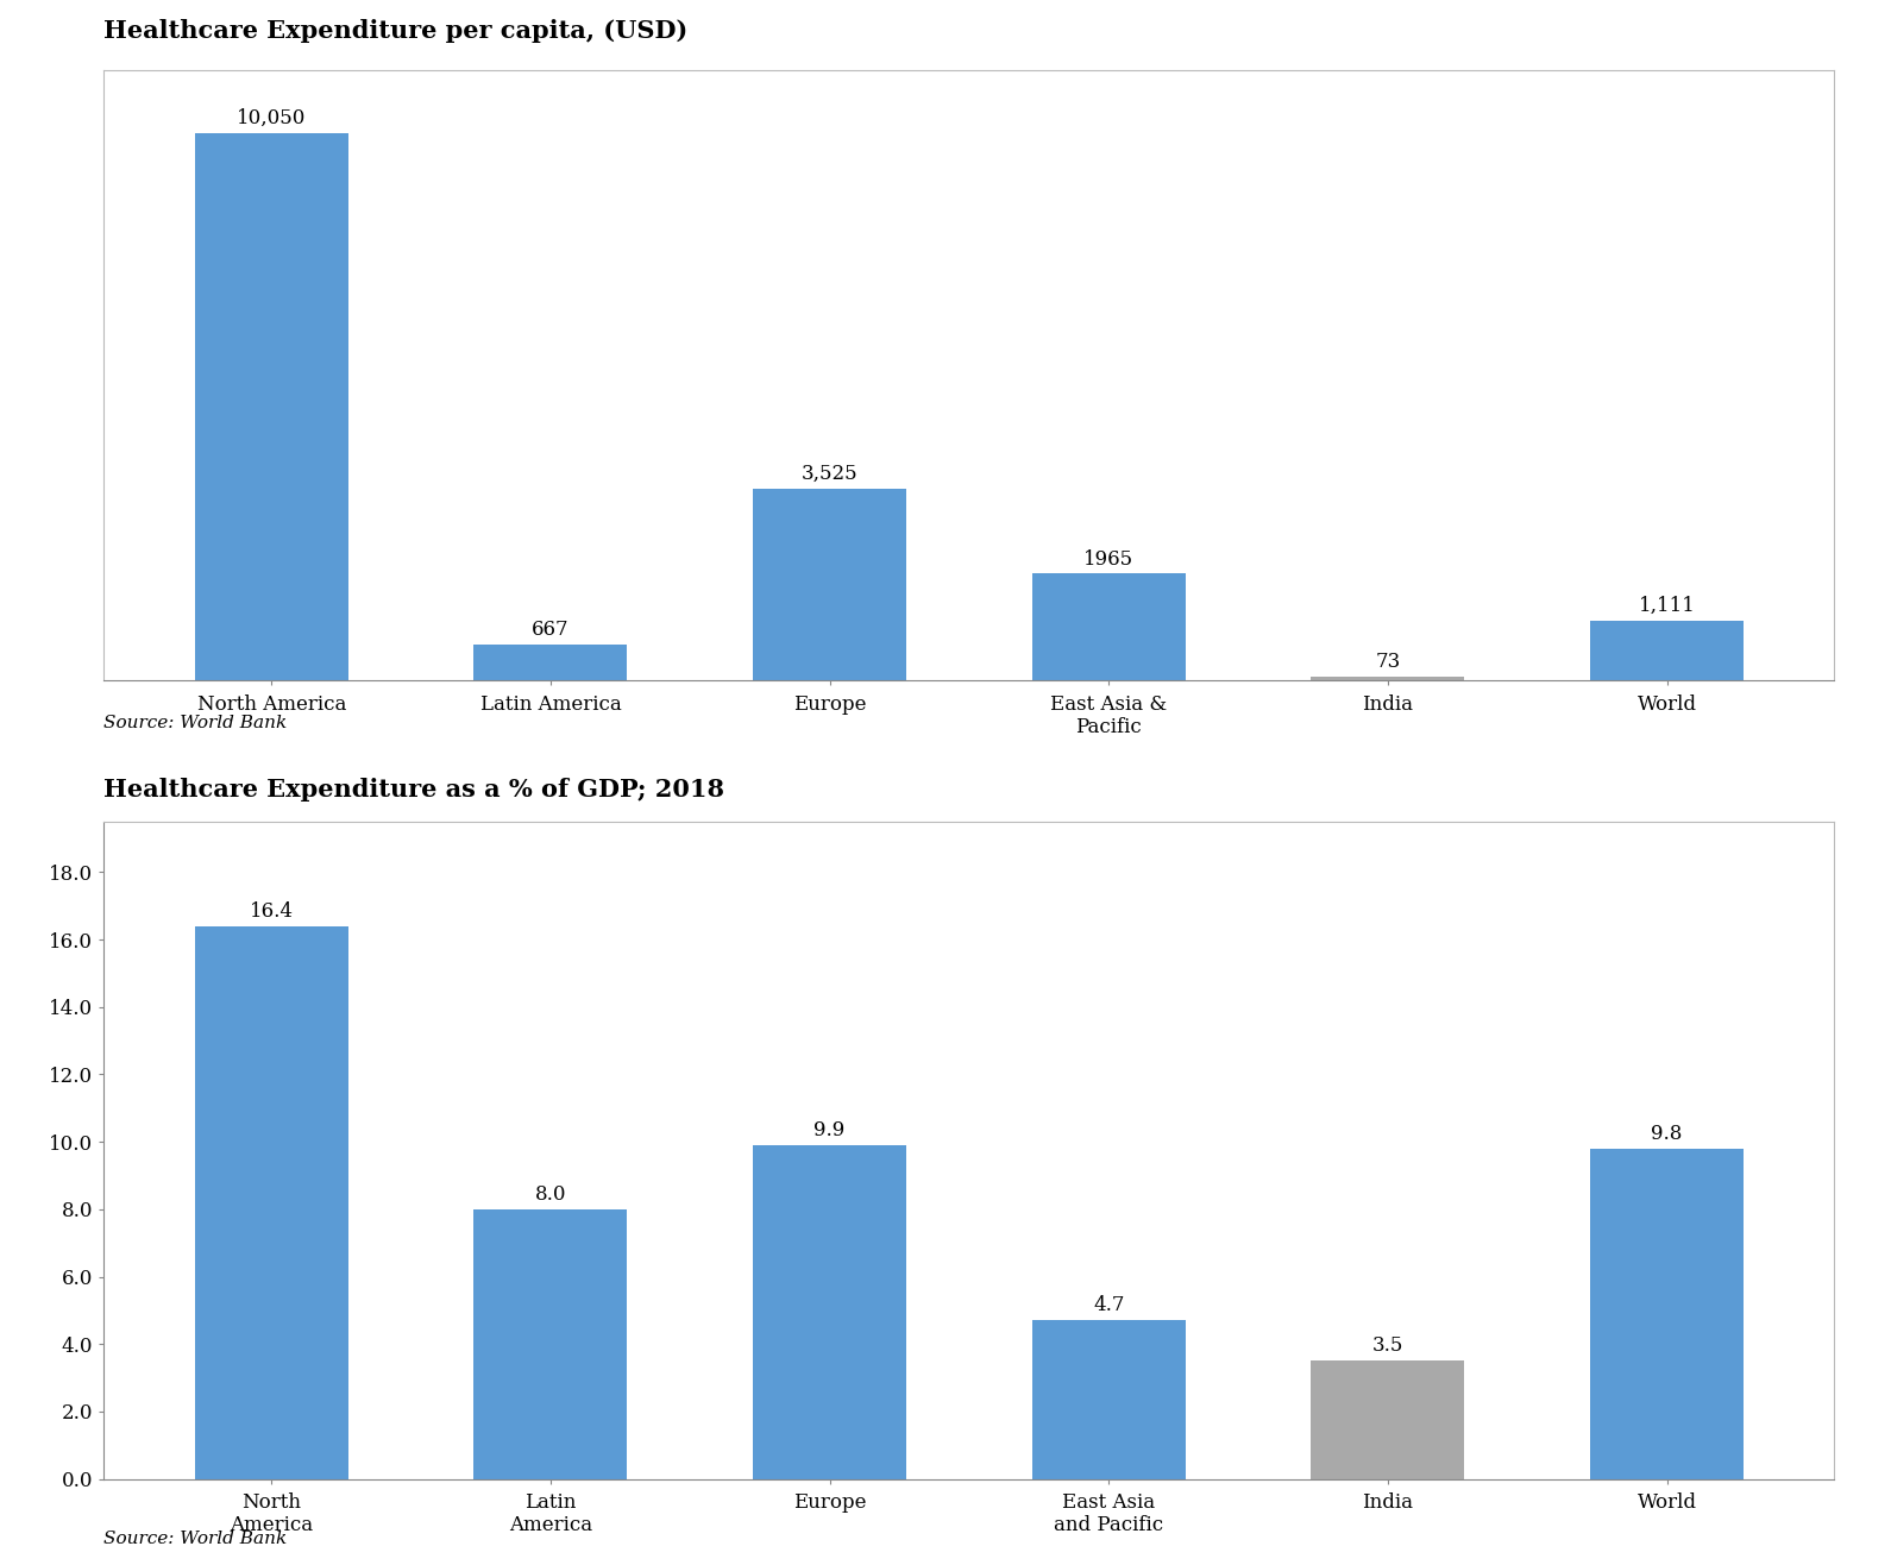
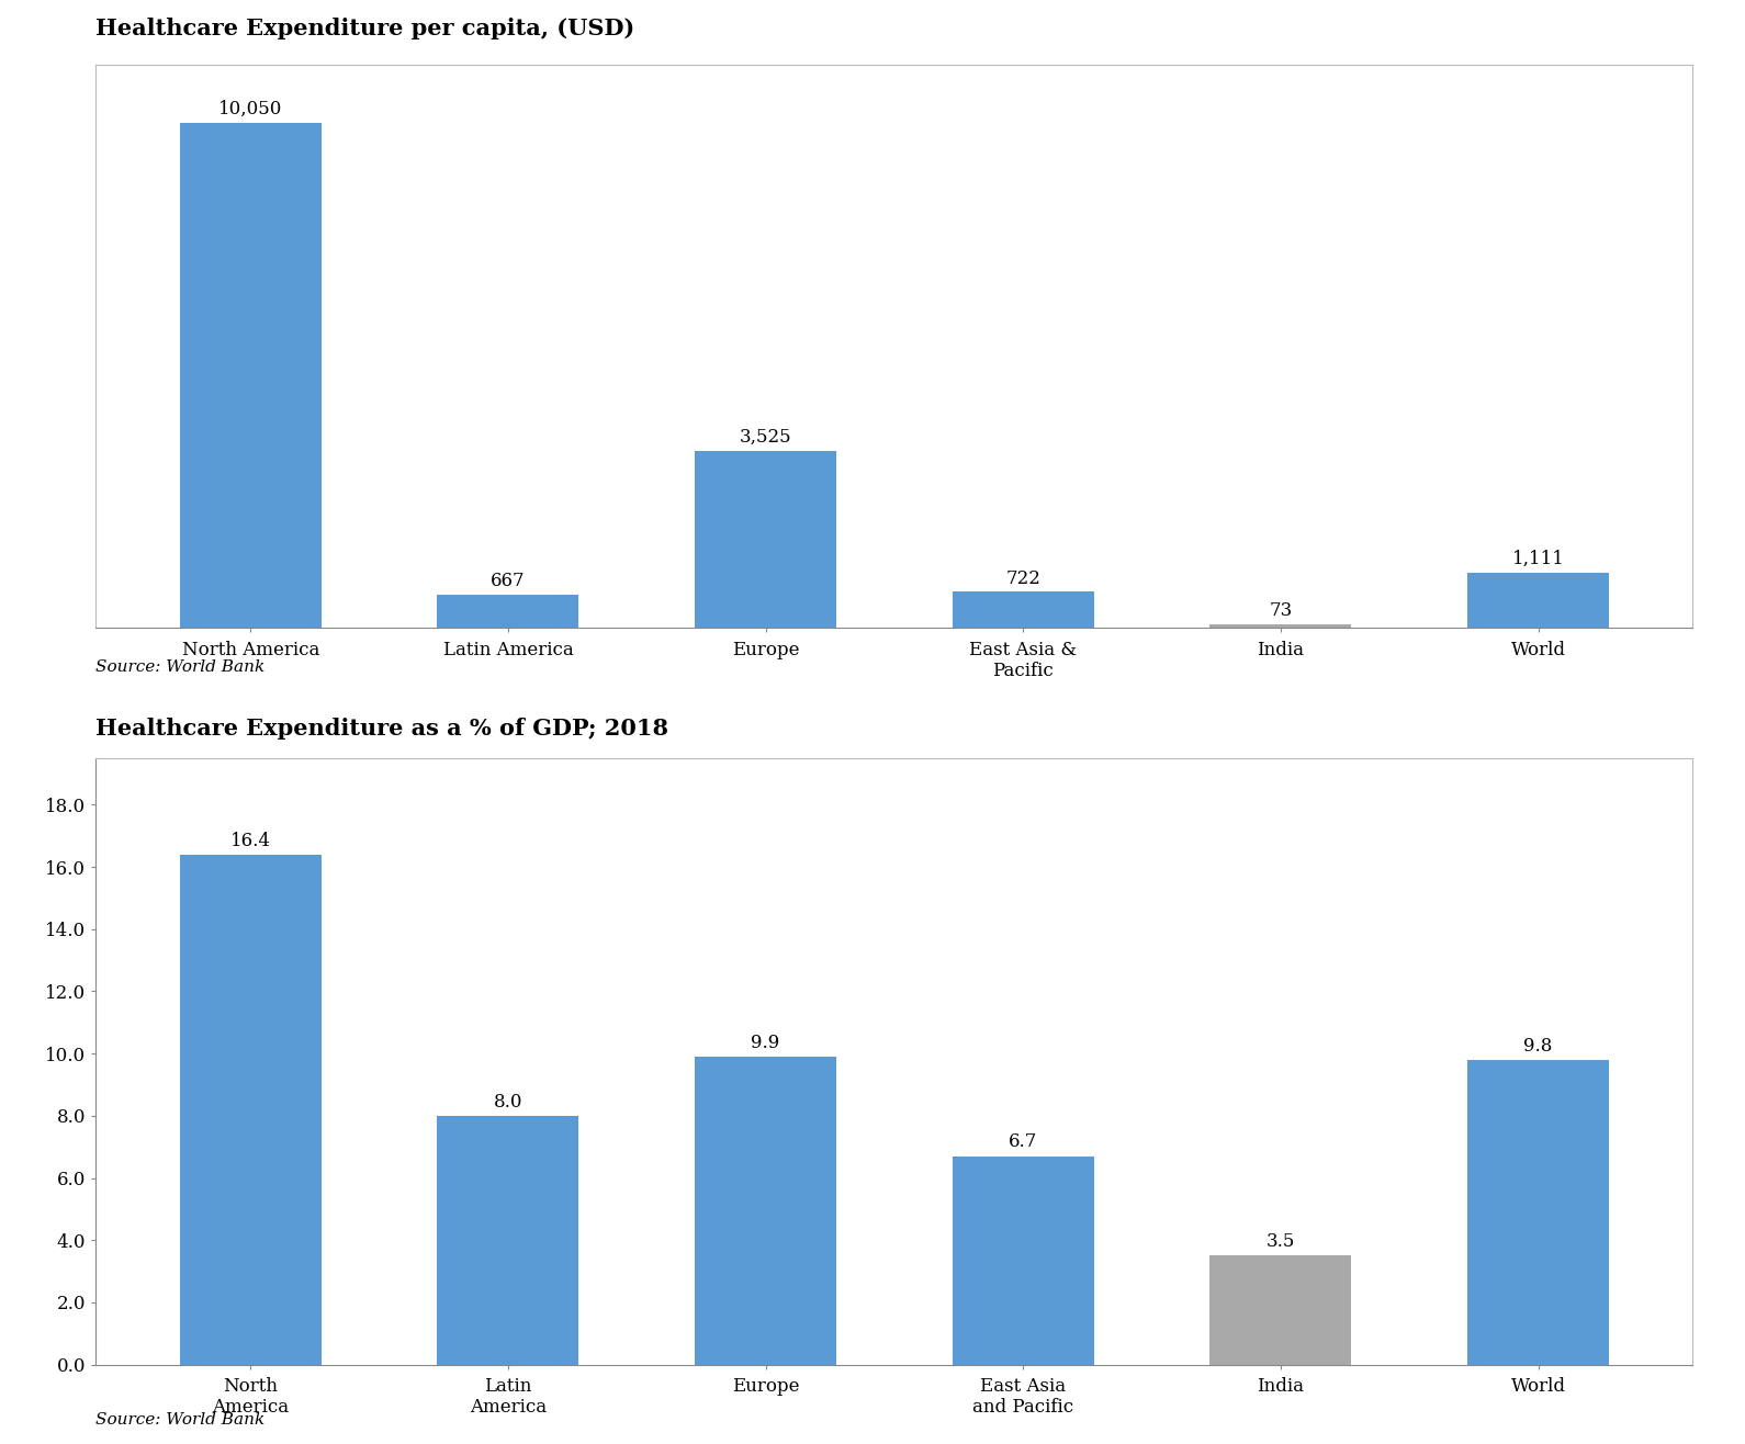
East Asia & Pacific: 1965 -> 722
East Asia and Pacific: 4.7 -> 6.7
